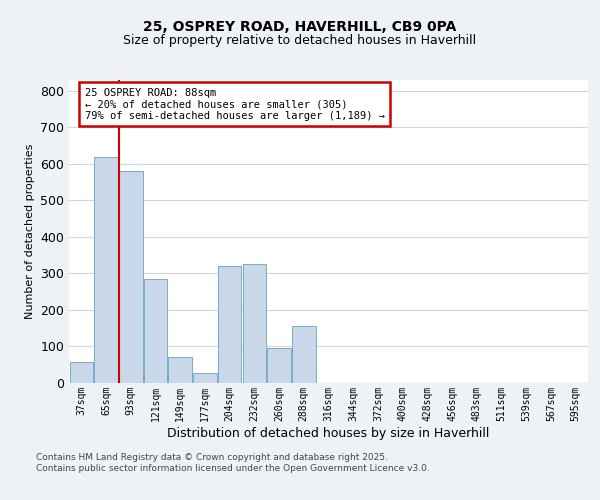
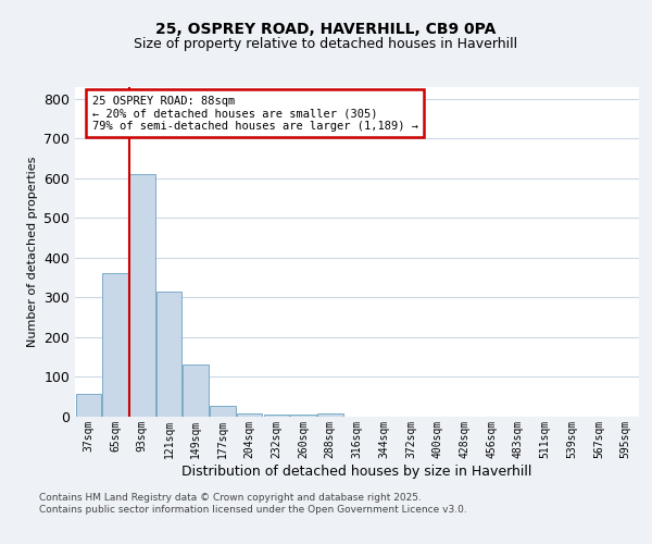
65sqm: 620 -> 360
93sqm: 580 -> 610
121sqm: 285 -> 315
149sqm: 70 -> 130
204sqm: 320 -> 8
232sqm: 325 -> 5
260sqm: 95 -> 5
288sqm: 155 -> 7
